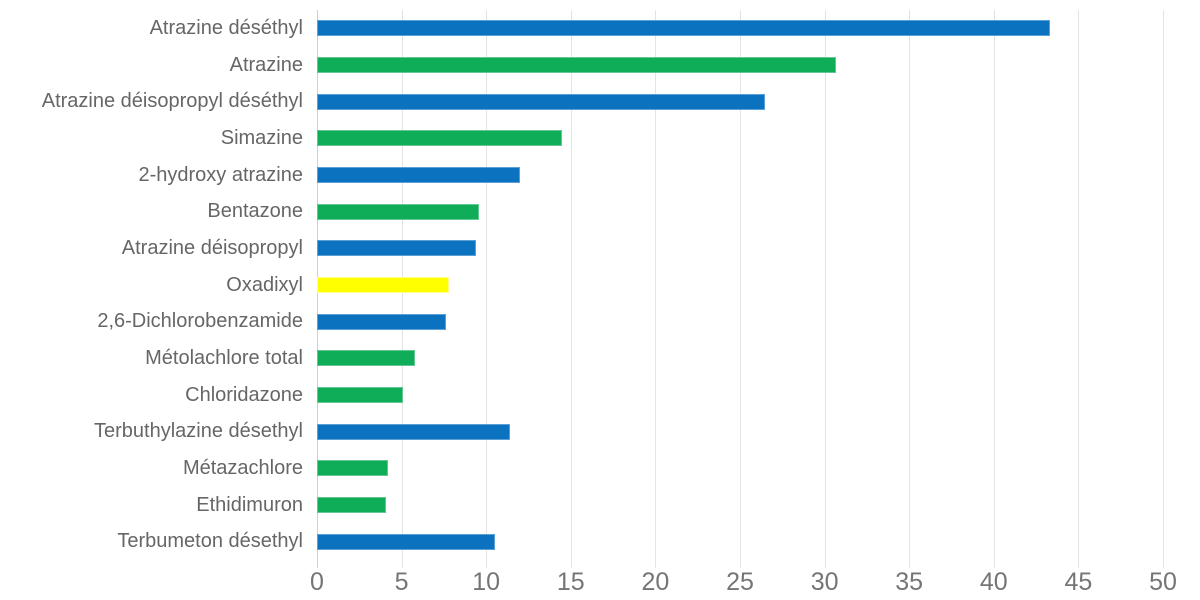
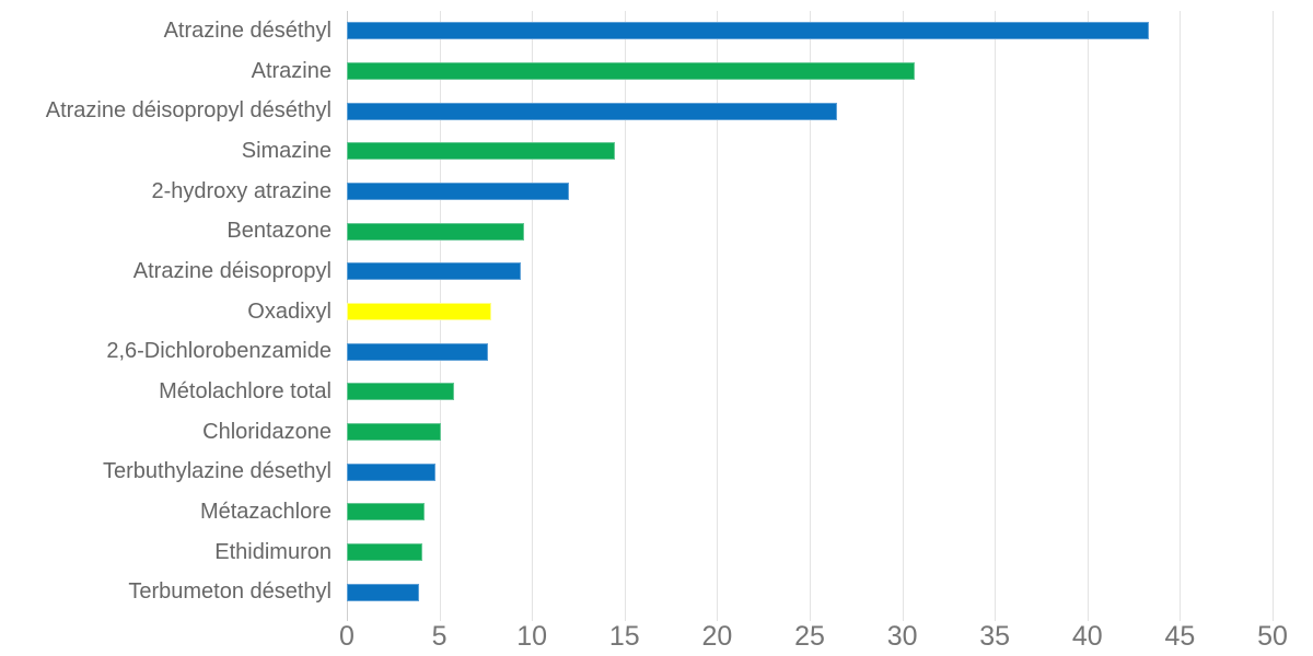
Terbuthylazine désethyl: 11.4 -> 4.8
Terbumeton désethyl: 10.5 -> 3.9
